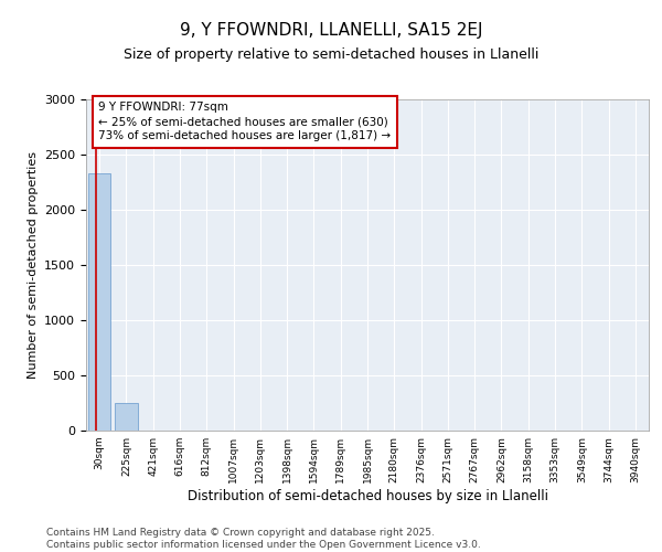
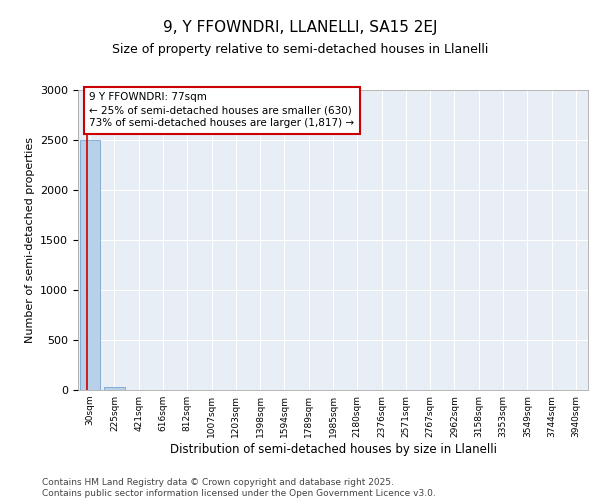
30sqm: 2330 -> 2500
225sqm: 250 -> 30
